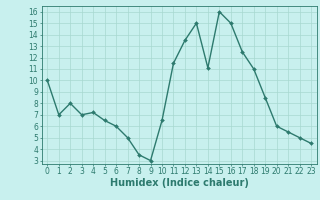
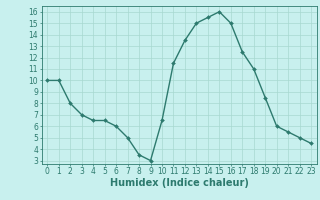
1: 7.0 -> 10.0
4: 7.2 -> 6.5
14: 11.1 -> 15.5
